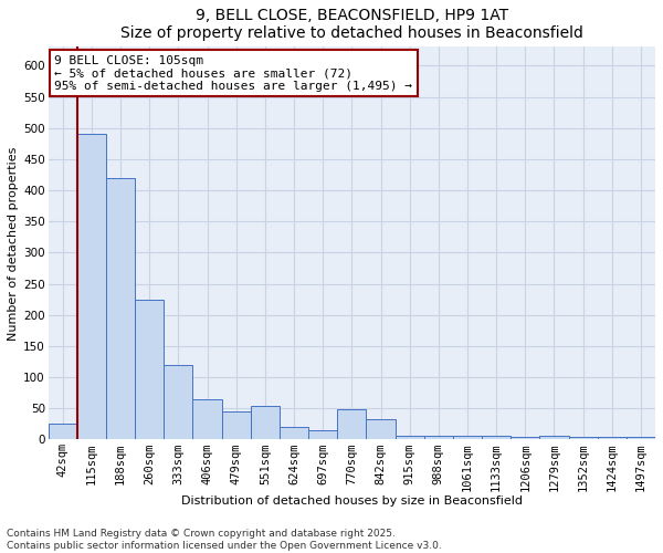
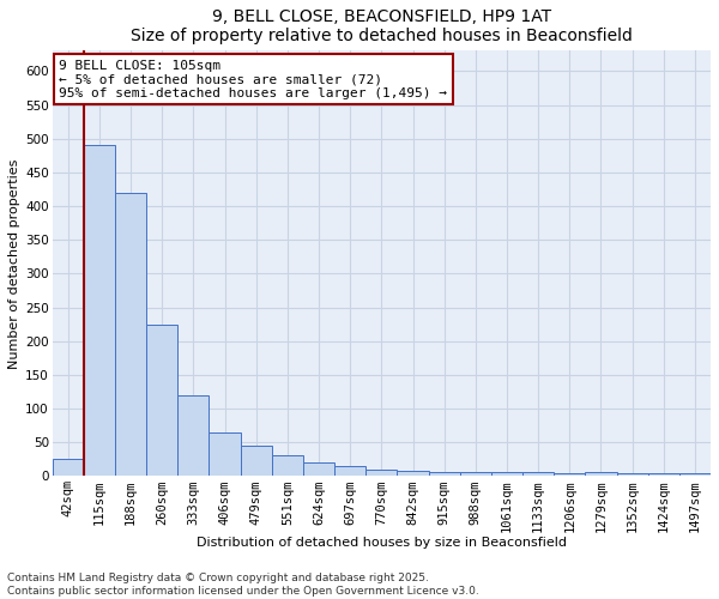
551sqm: 54 -> 30
770sqm: 48 -> 10
842sqm: 32 -> 8
